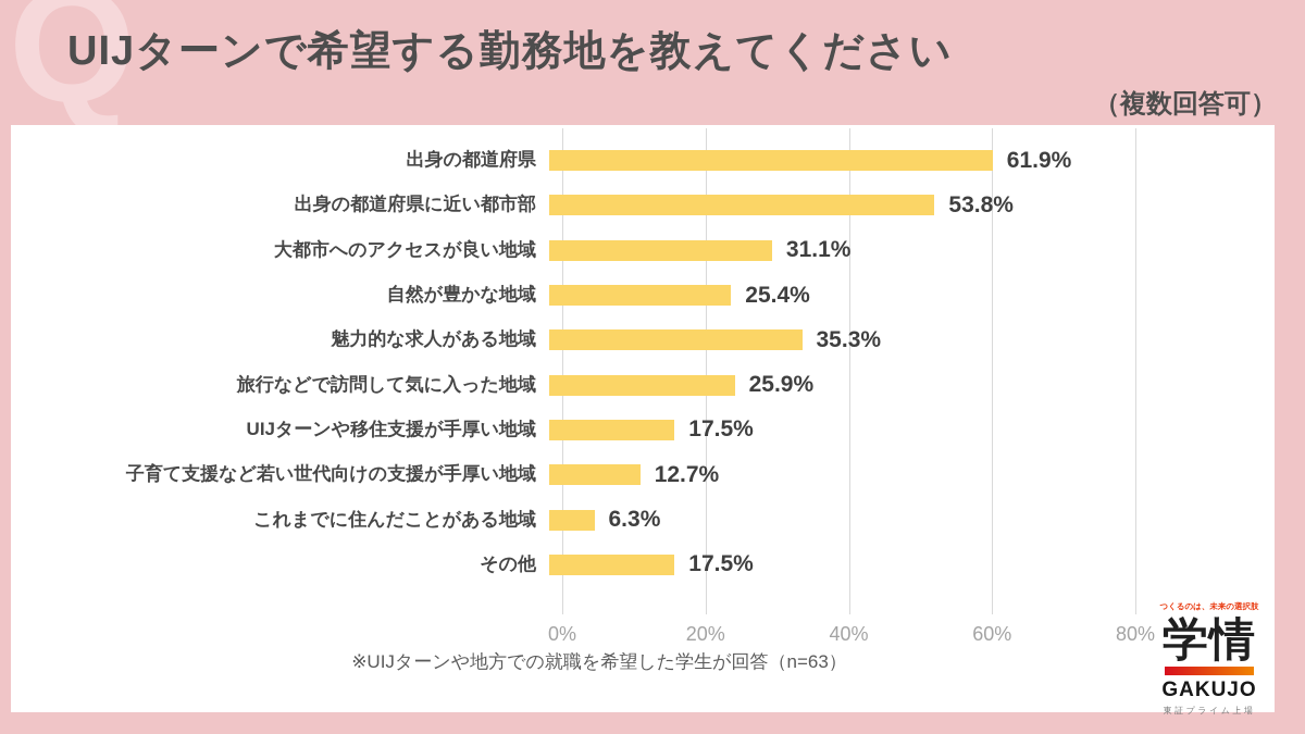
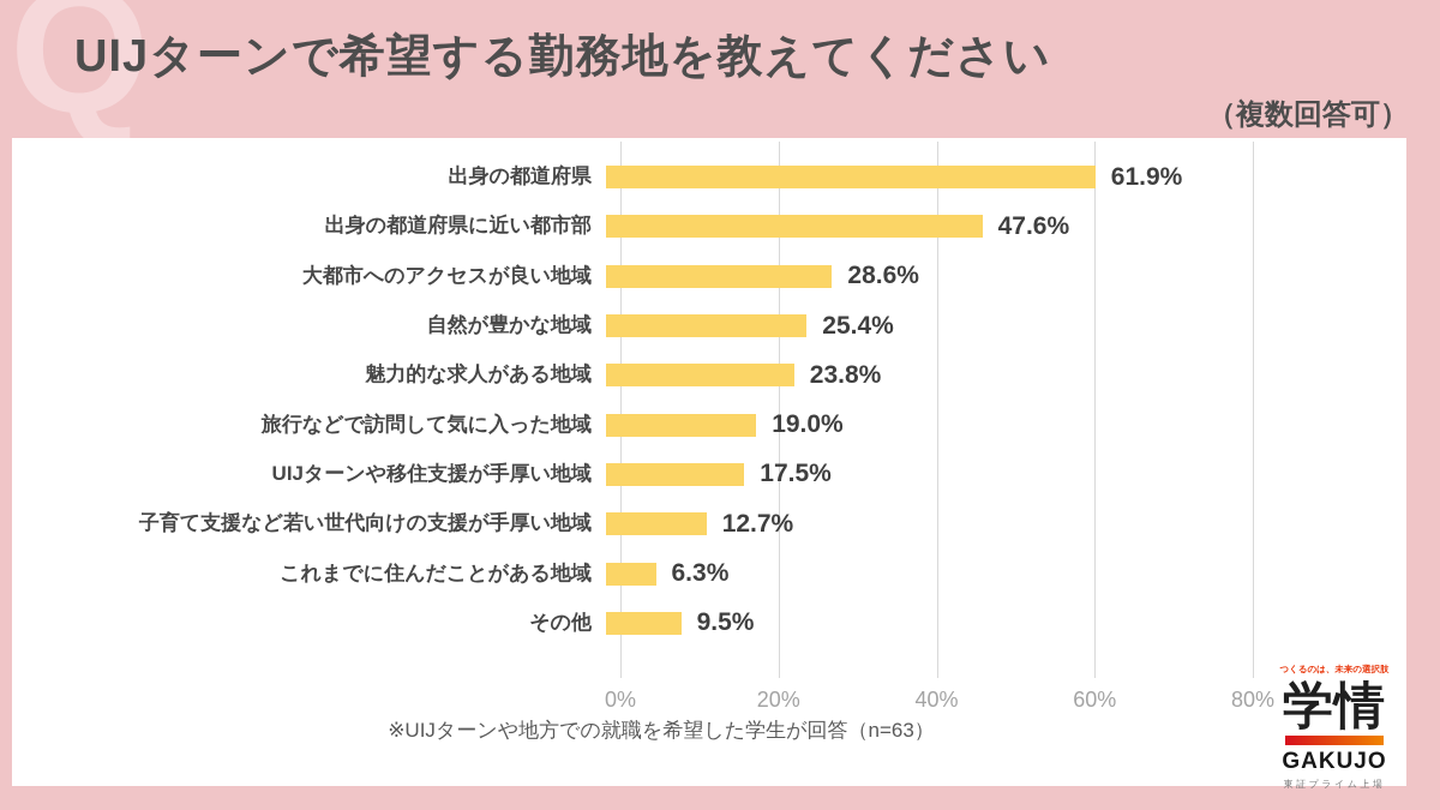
出身の都道府県に近い都市部: 53.8% -> 47.6%
大都市へのアクセスが良い地域: 31.1% -> 28.6%
魅力的な求人がある地域: 35.3% -> 23.8%
旅行などで訪問して気に入った地域: 25.9% -> 19.0%
その他: 17.5% -> 9.5%
